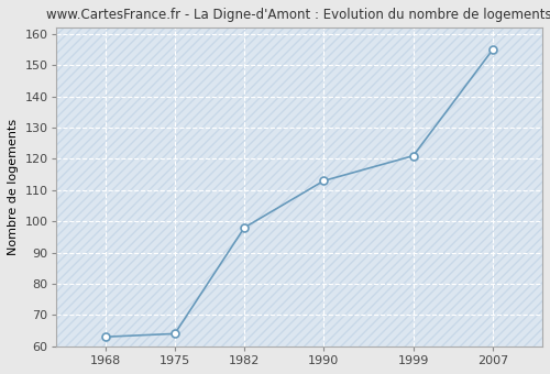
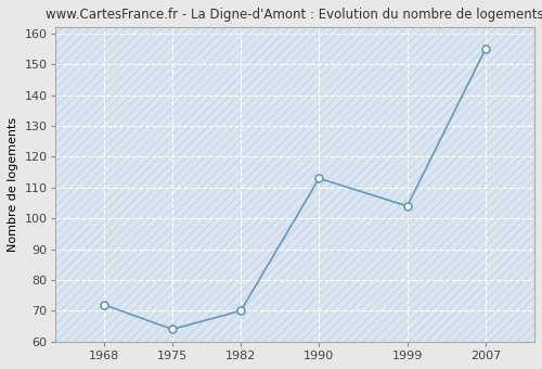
1968: 63 -> 72
1982: 98 -> 70
1999: 121 -> 104
